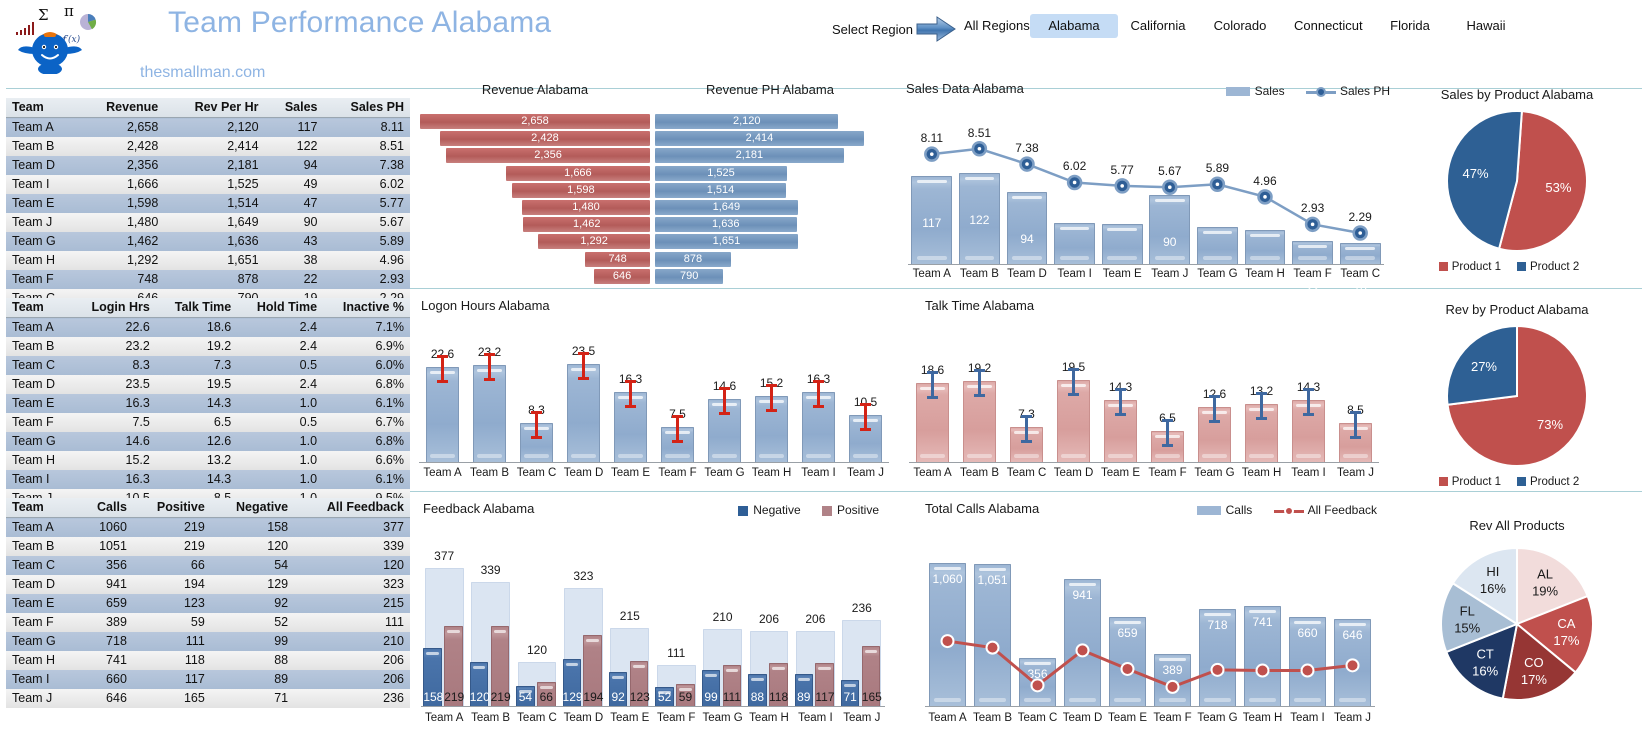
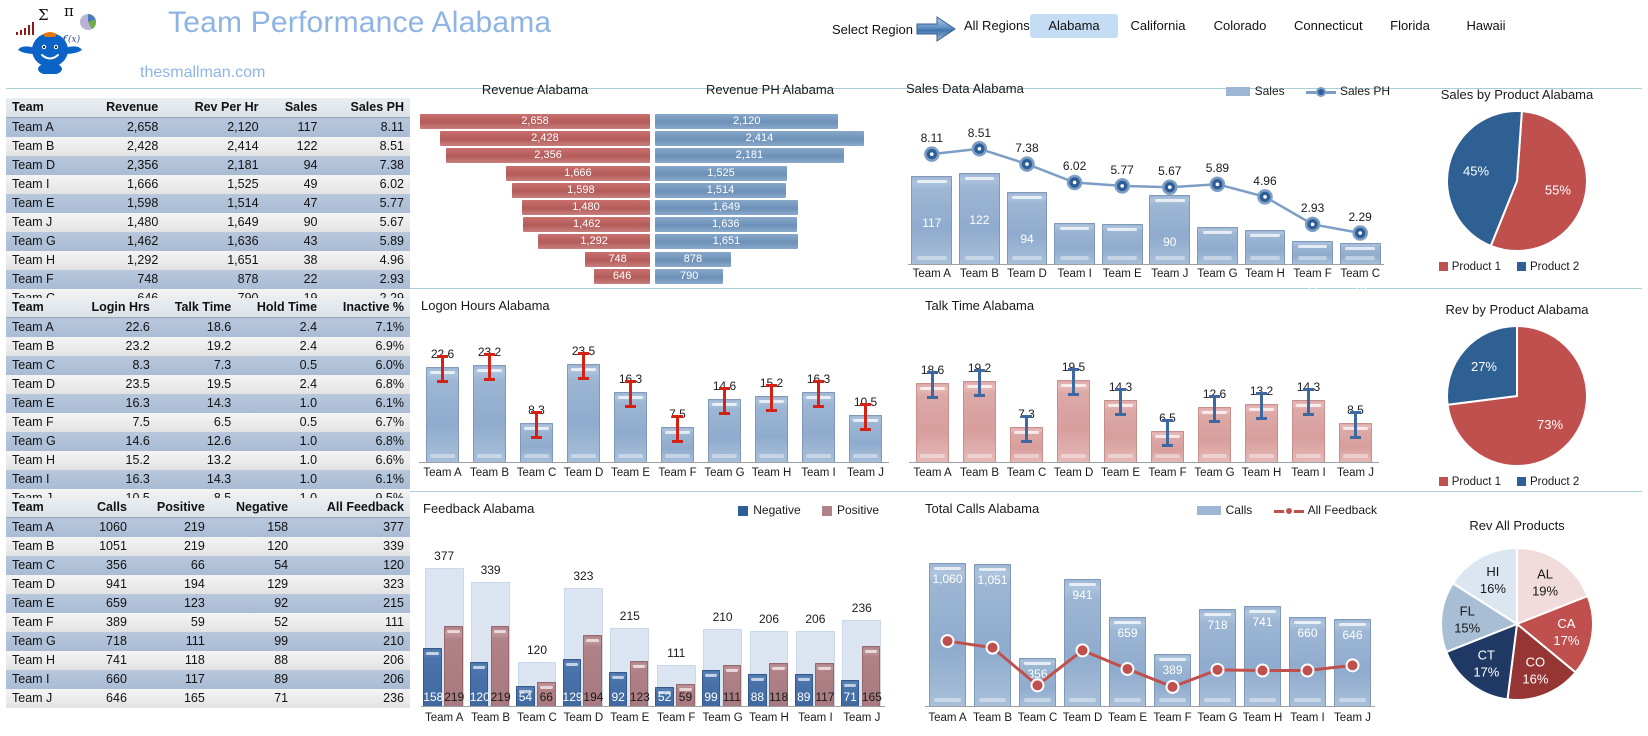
Sales by Product Alabama/Product 1: 53% -> 55%
Sales by Product Alabama/Product 2: 47% -> 45%
Rev All Products/CO: 17% -> 16%
Rev All Products/CT: 16% -> 17%
